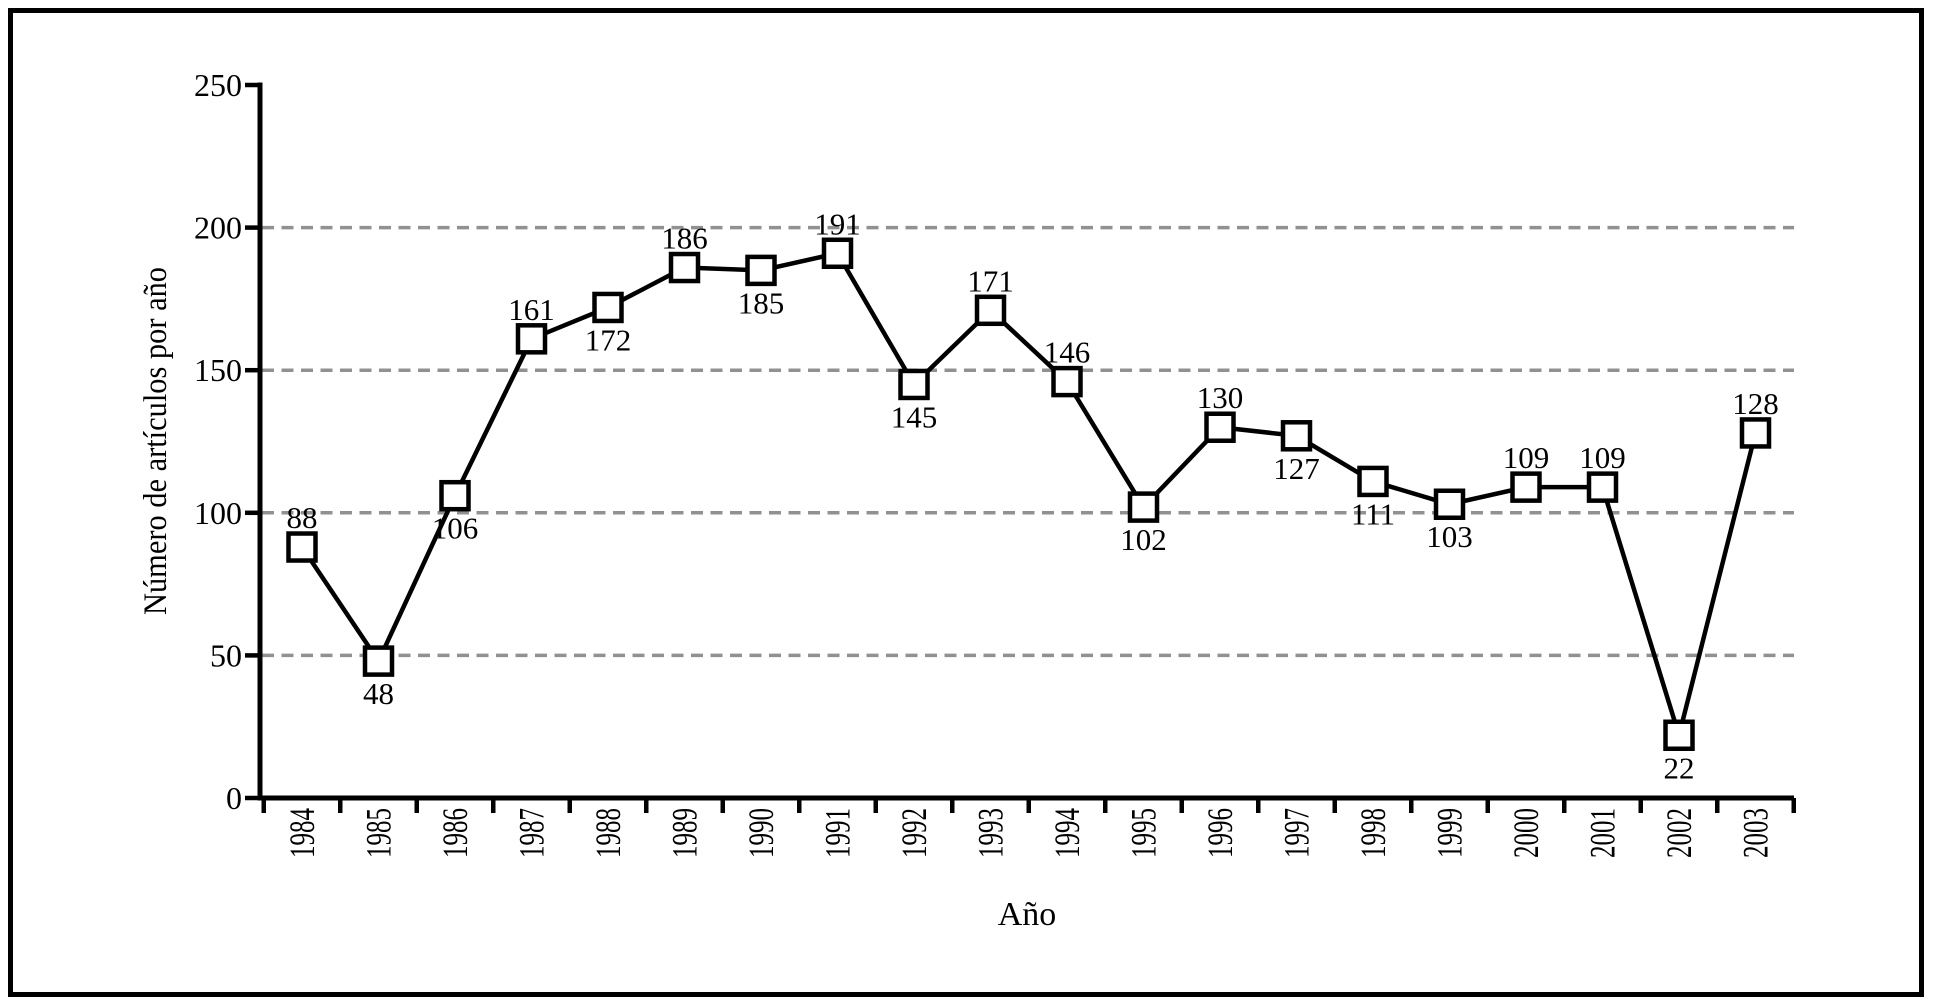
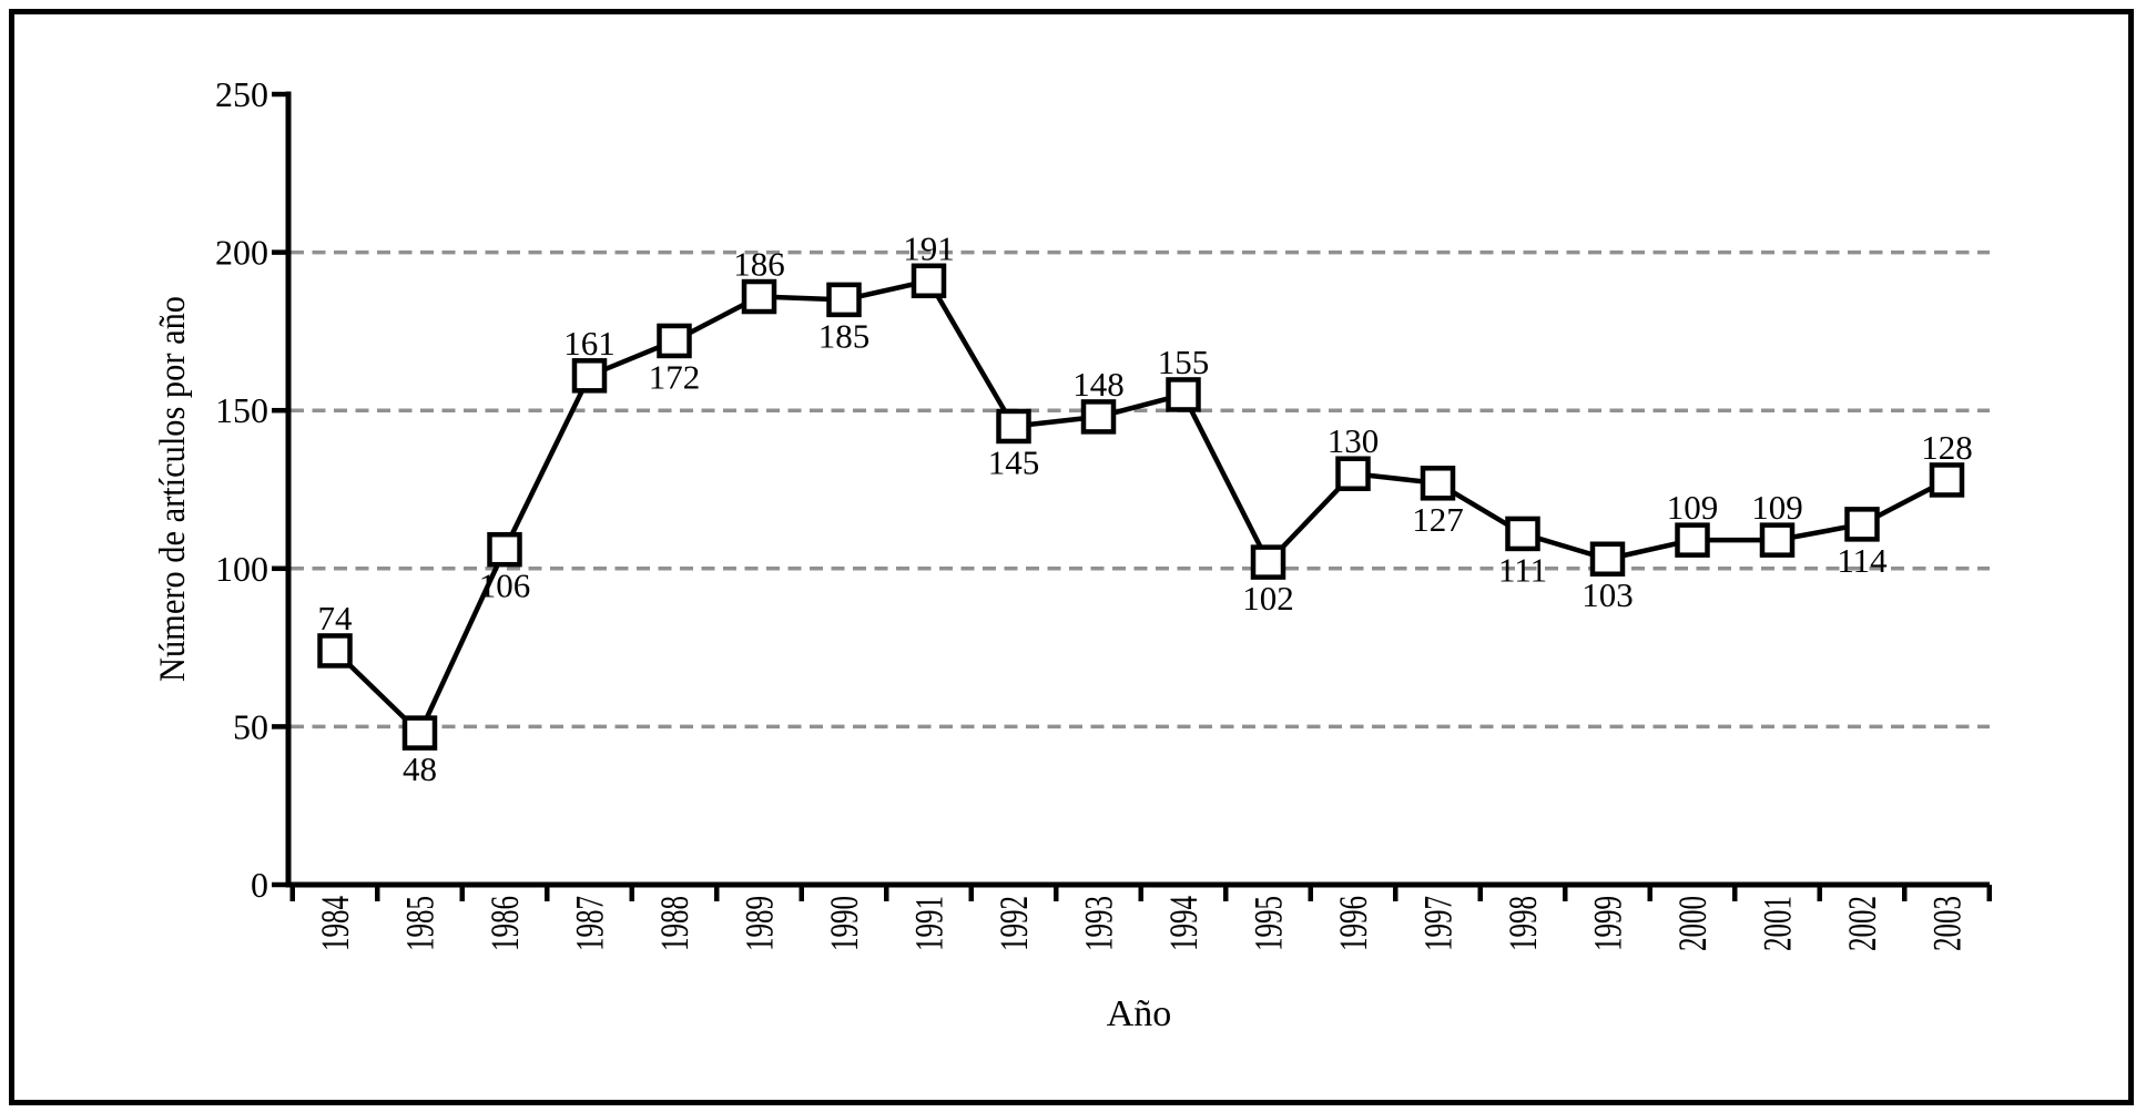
1984: 88 -> 74
1993: 171 -> 148
1994: 146 -> 155
2002: 22 -> 114
